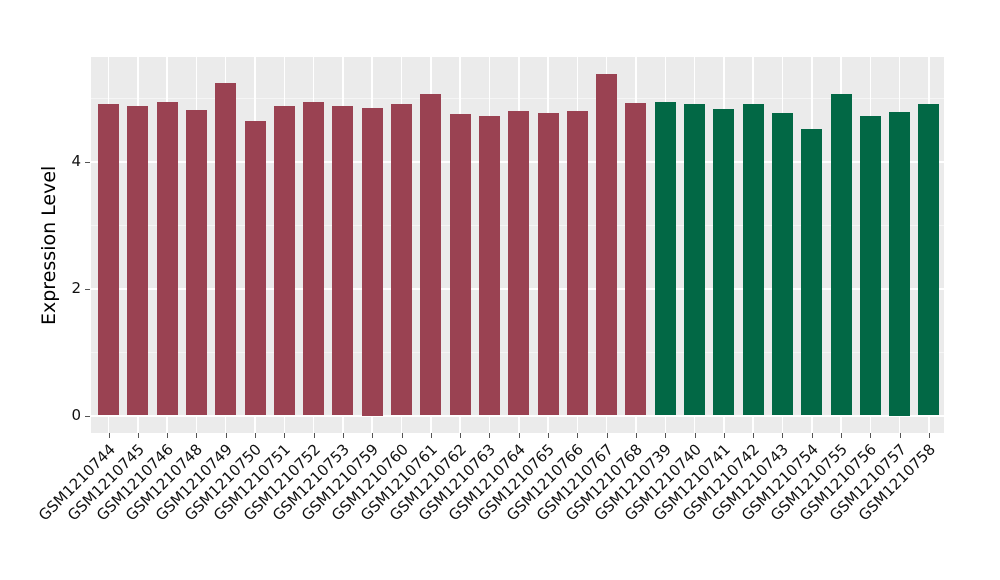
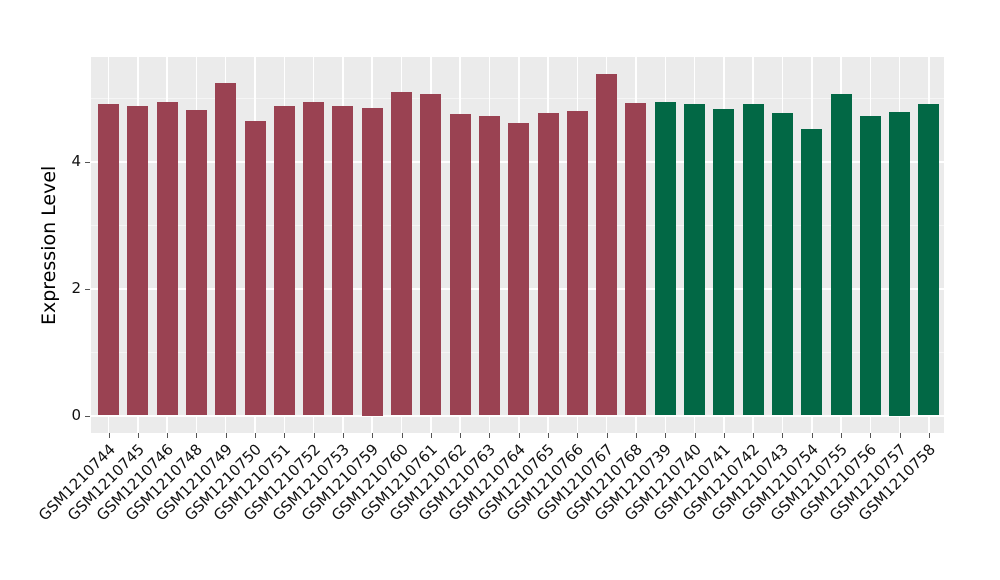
GSM1210760: 4.9 -> 5.1
GSM1210764: 4.8 -> 4.6
